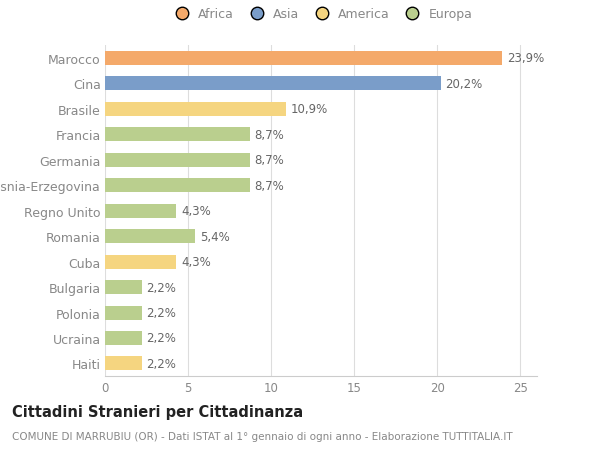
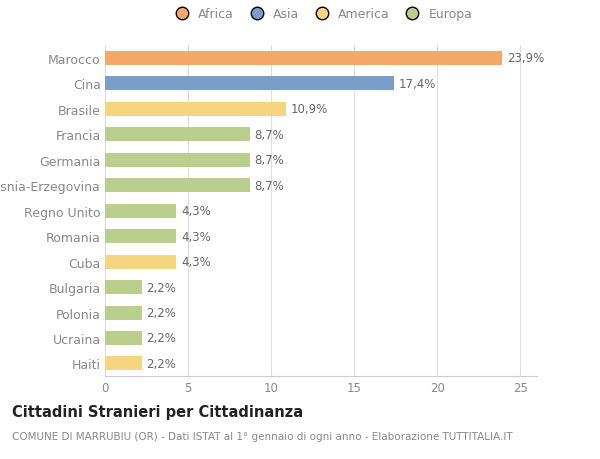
Cina: 20,2% -> 17,4%
Romania: 5,4% -> 4,3%
